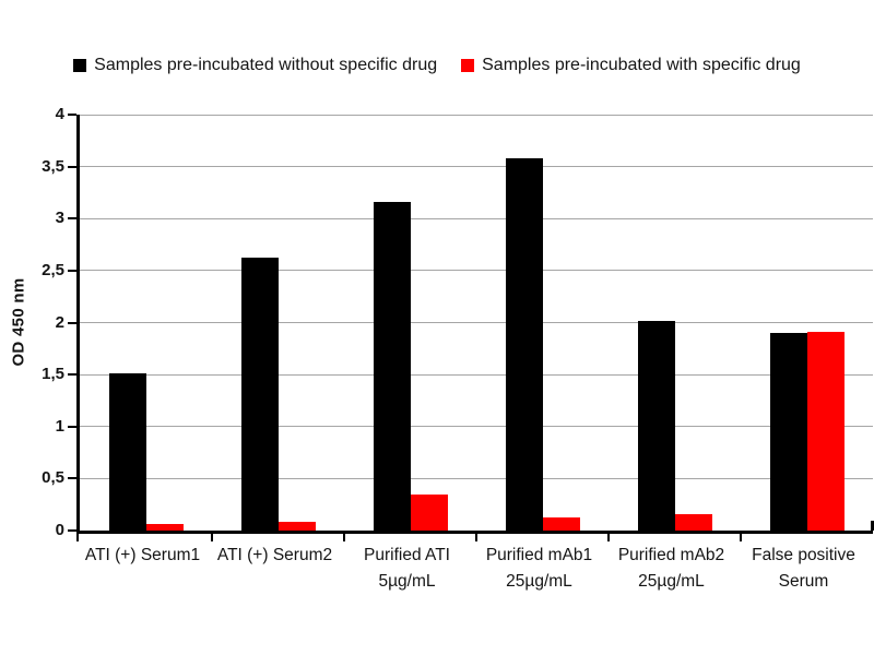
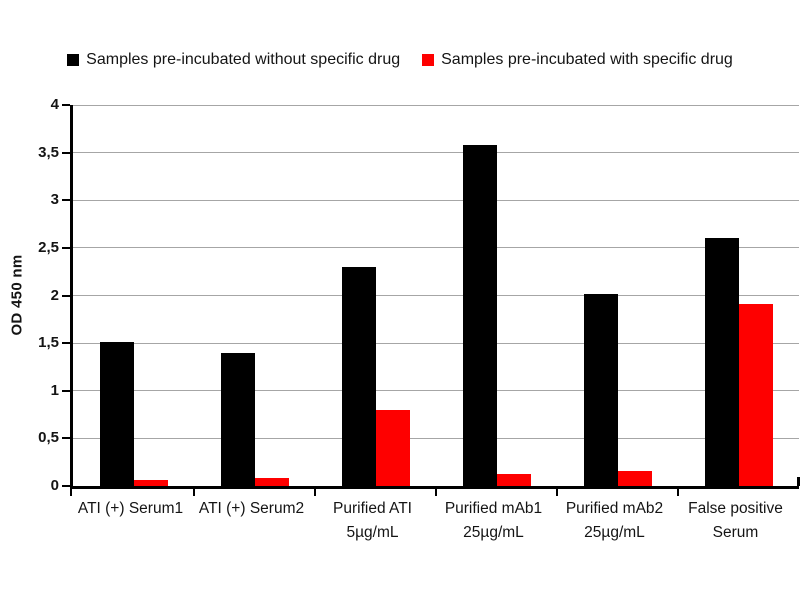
Samples pre-incubated without specific drug/ATI (+) Serum2: 2.6 -> 1.4
Samples pre-incubated without specific drug/Purified ATI 5µg/mL: 3.2 -> 2.3
Samples pre-incubated with specific drug/Purified ATI 5µg/mL: 0.3 -> 0.8
Samples pre-incubated without specific drug/False positive Serum: 1.9 -> 2.6
